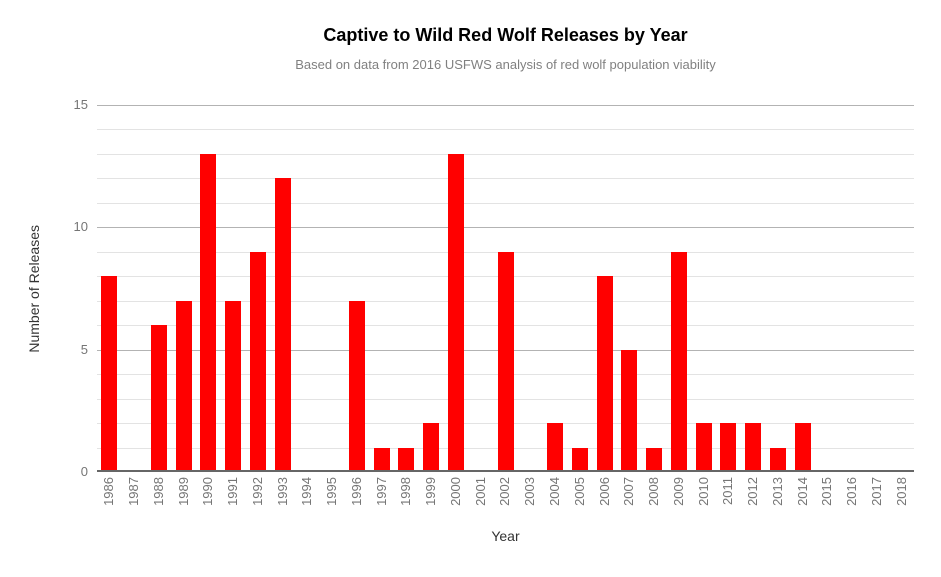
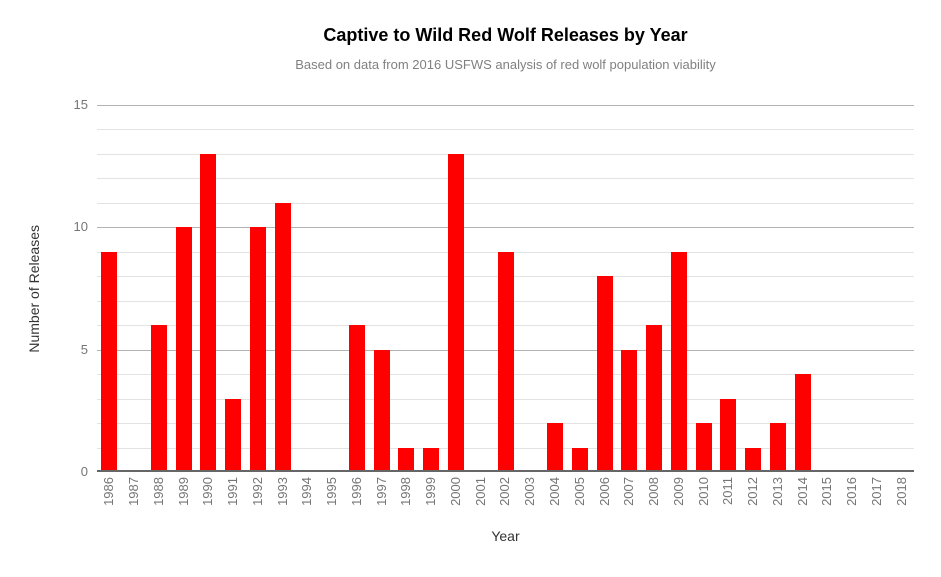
1986: 8 -> 9
1989: 7 -> 10
1991: 7 -> 3
1992: 9 -> 10
1993: 12 -> 11
1996: 7 -> 6
1997: 1 -> 5
1999: 2 -> 1
2008: 1 -> 6
2011: 2 -> 3
2012: 2 -> 1
2013: 1 -> 2
2014: 2 -> 4
